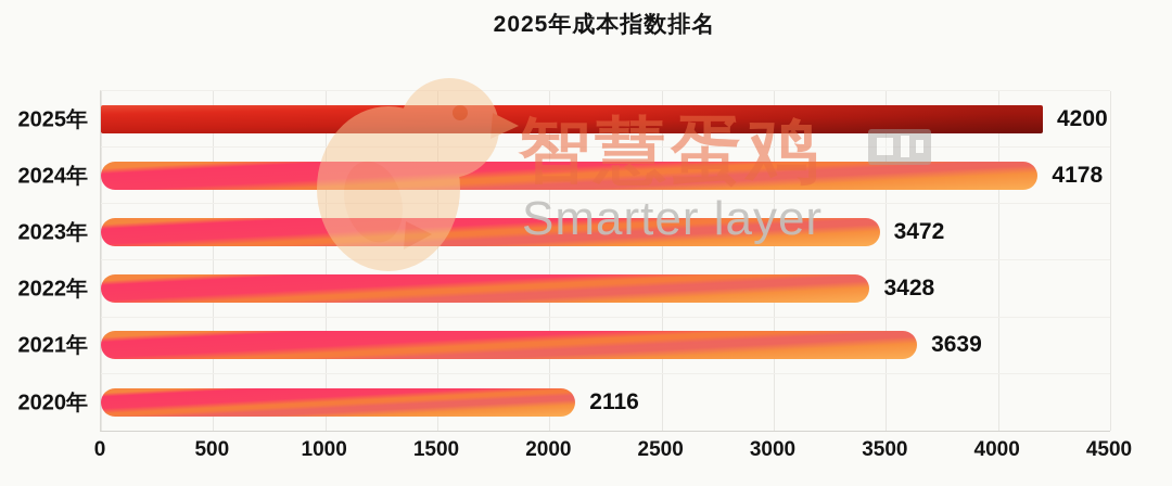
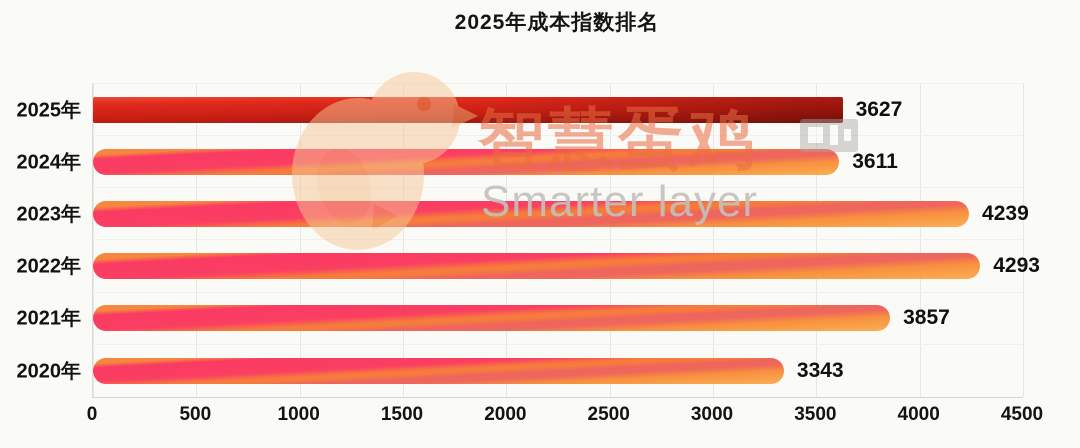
2025年: 4200 -> 3627
2024年: 4178 -> 3611
2023年: 3472 -> 4239
2022年: 3428 -> 4293
2021年: 3639 -> 3857
2020年: 2116 -> 3343
